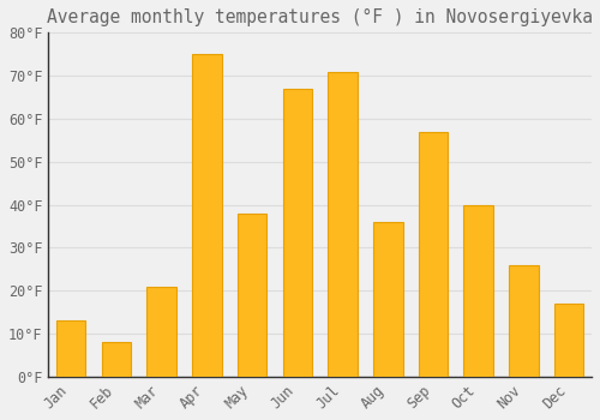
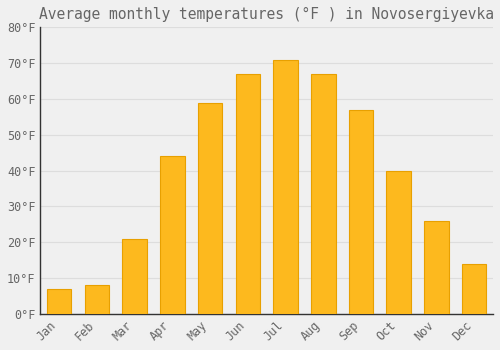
Jan: 13°F -> 7°F
Apr: 75°F -> 44°F
May: 38°F -> 59°F
Aug: 36°F -> 67°F
Dec: 17°F -> 14°F
